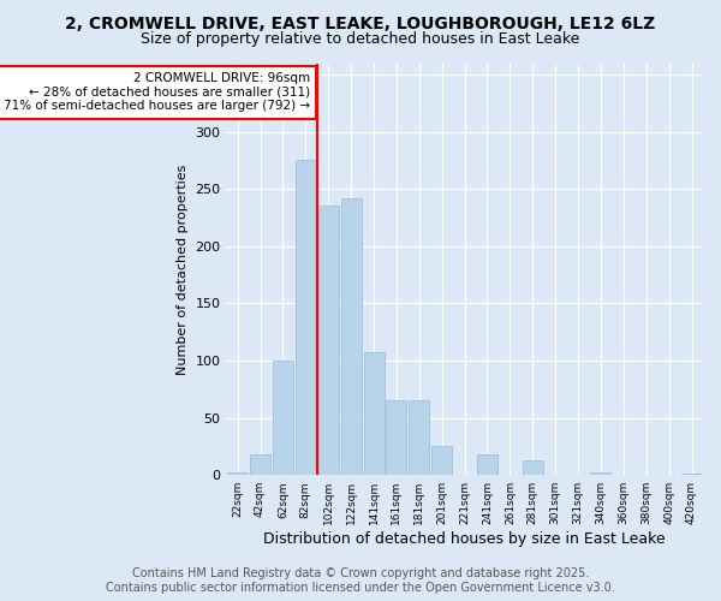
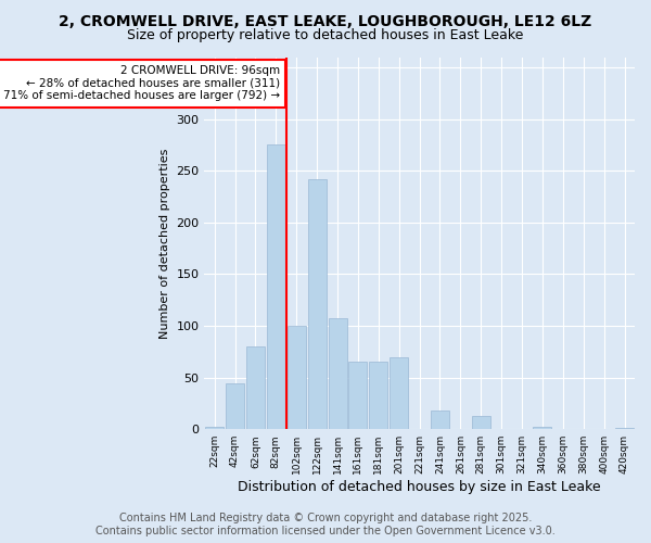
42sqm: 18 -> 44
62sqm: 100 -> 80
102sqm: 235 -> 100
201sqm: 25 -> 70
